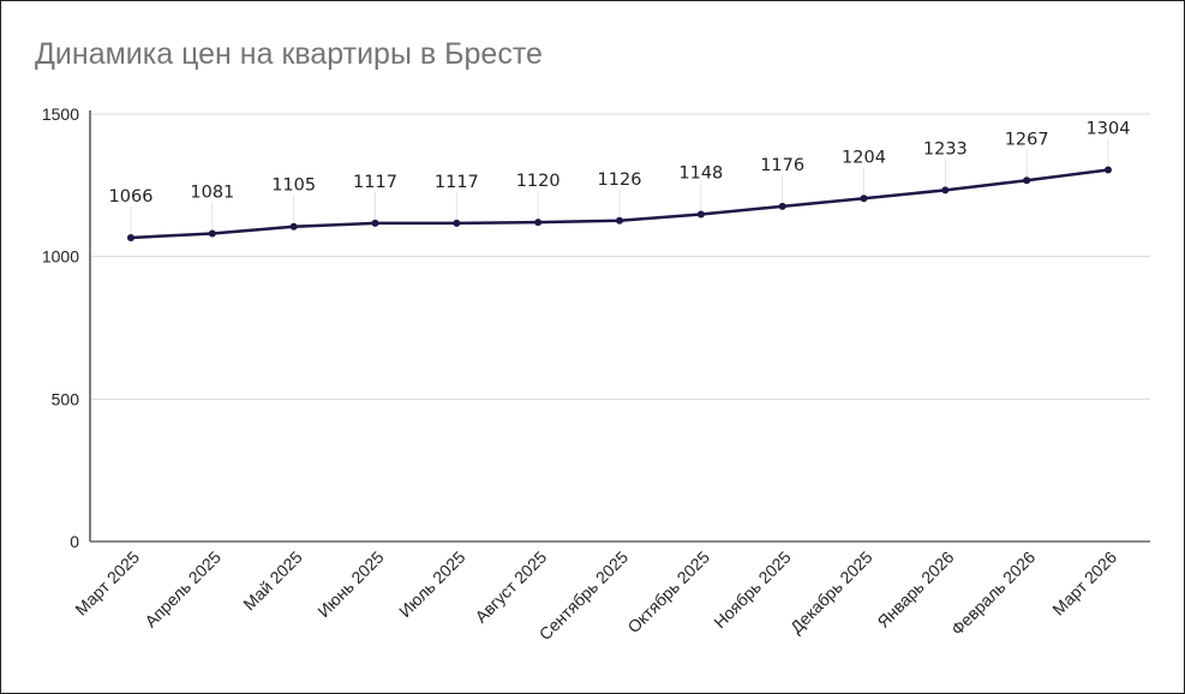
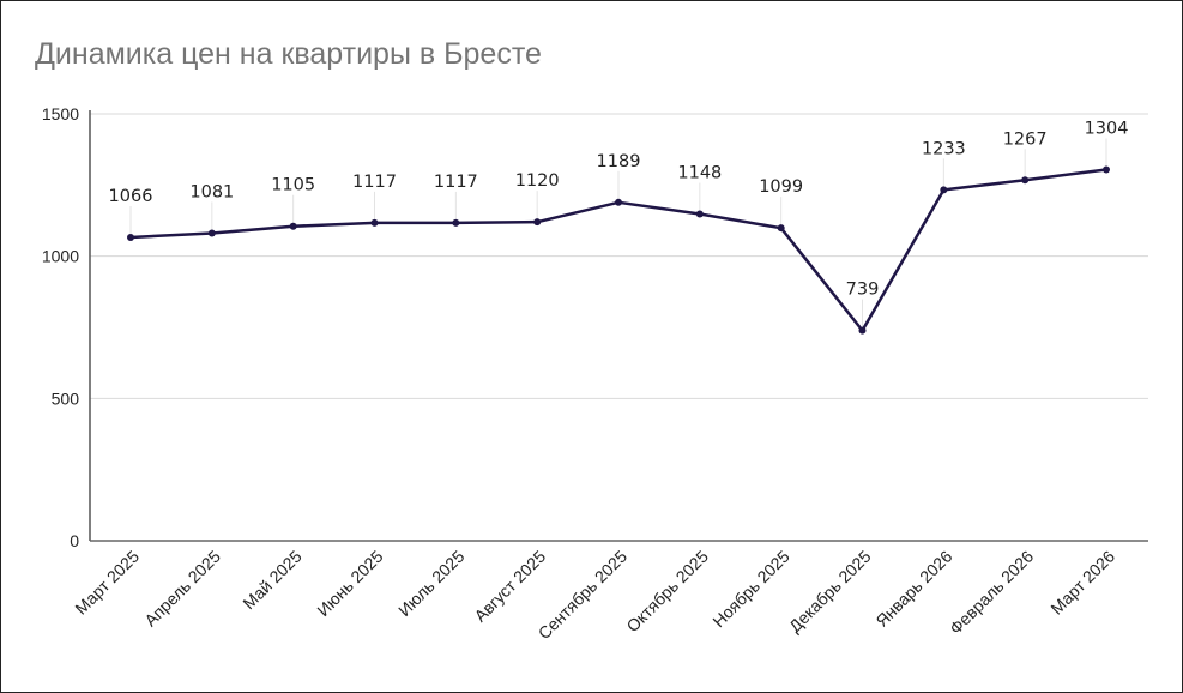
Сентябрь 2025: 1126 -> 1189
Ноябрь 2025: 1176 -> 1099
Декабрь 2025: 1204 -> 739
